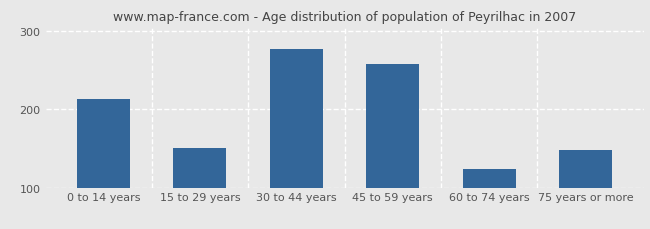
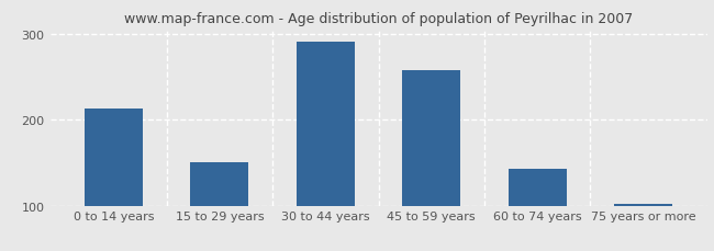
30 to 44 years: 276 -> 290
60 to 74 years: 124 -> 143
75 years or more: 148 -> 102
